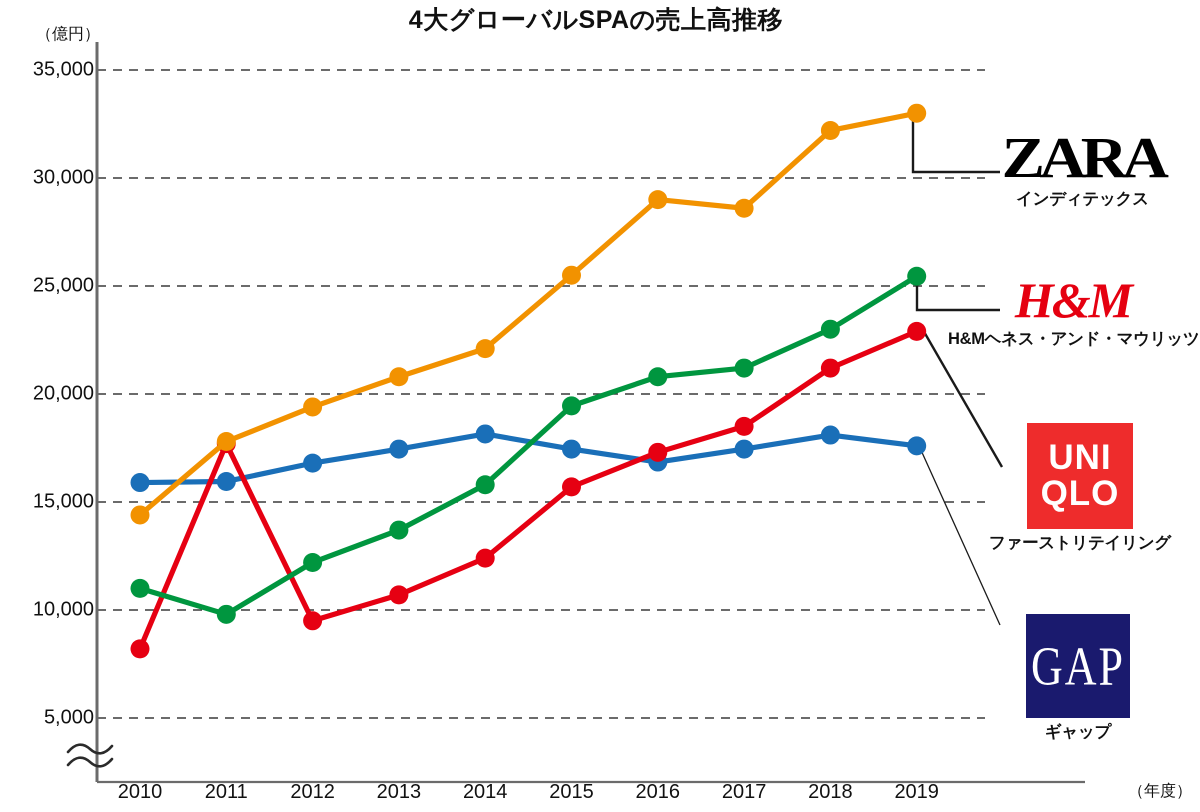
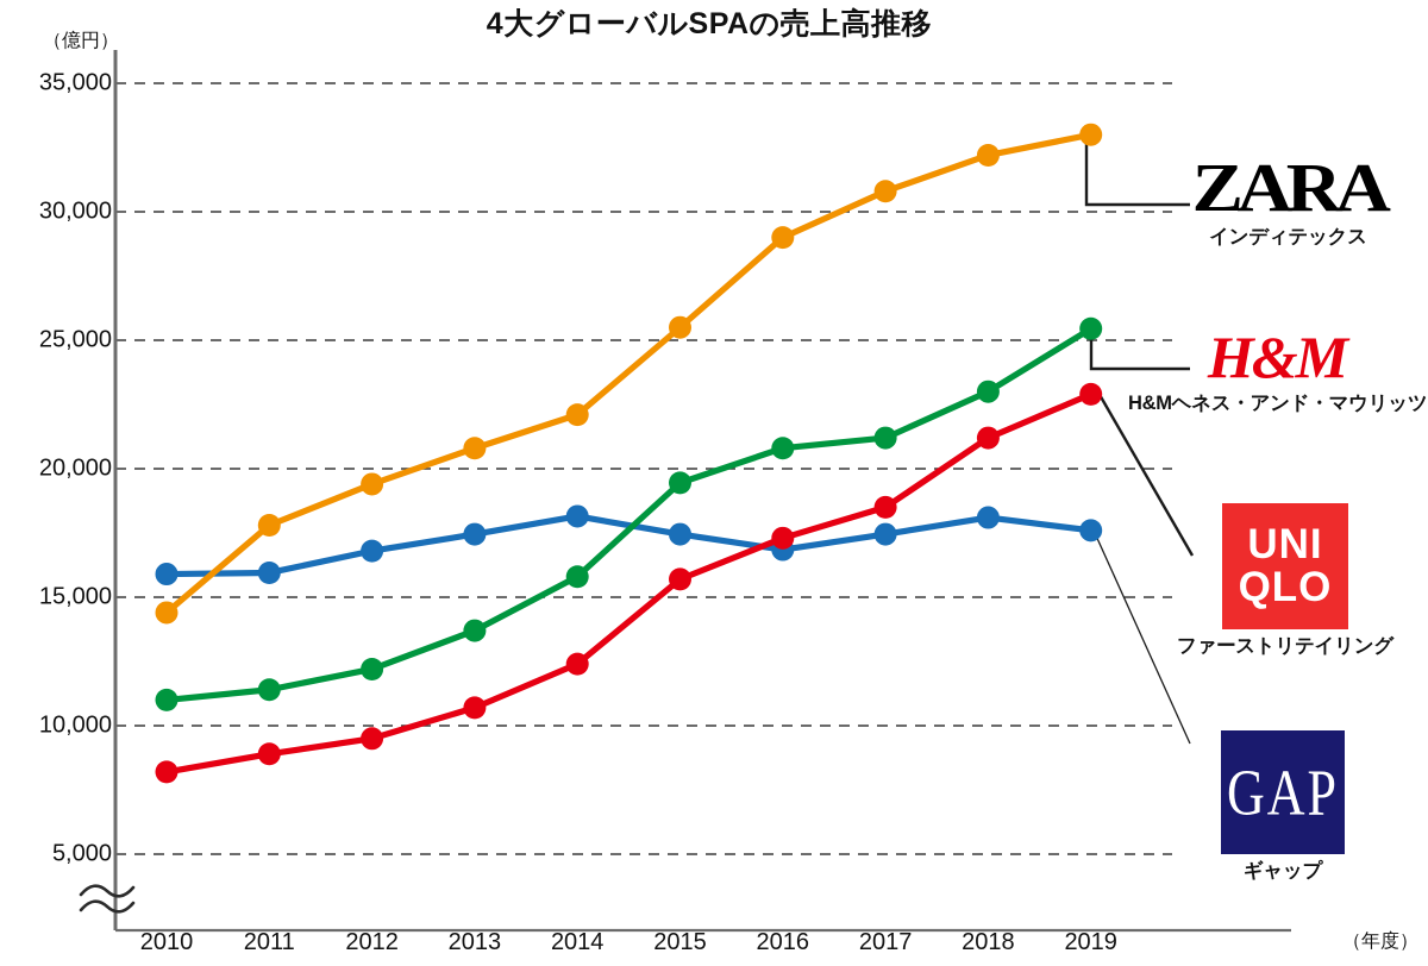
H&M/2011: 9800 -> 11400
UNIQLO/2011: 17700 -> 8900
ZARA/2017: 28600 -> 30800
